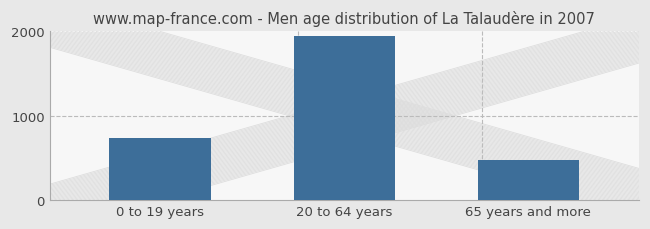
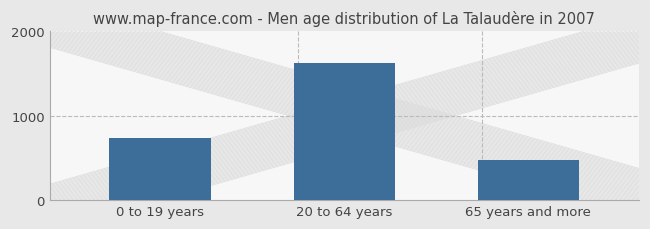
20 to 64 years: 1950 -> 1620
